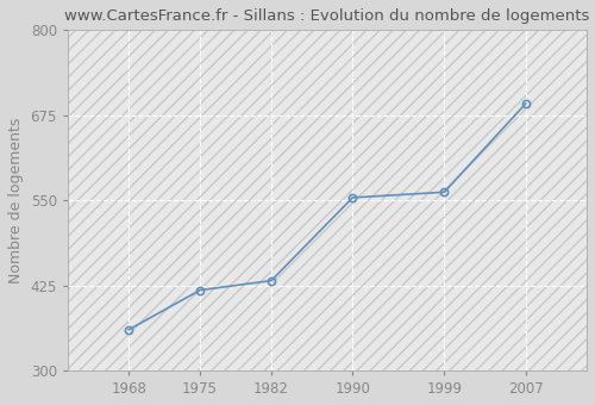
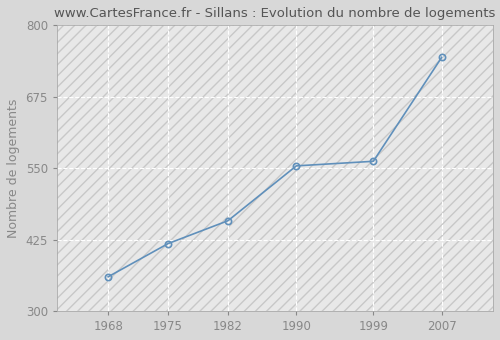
1982: 432 -> 458
2007: 692 -> 744
